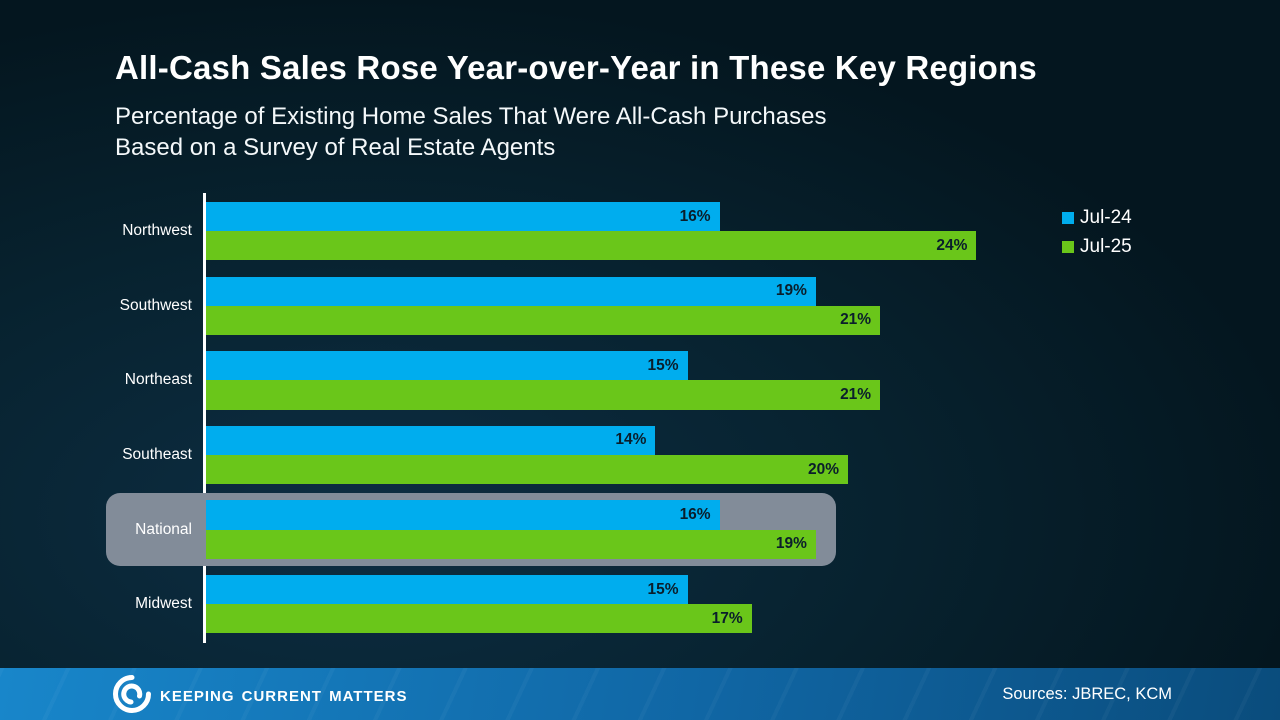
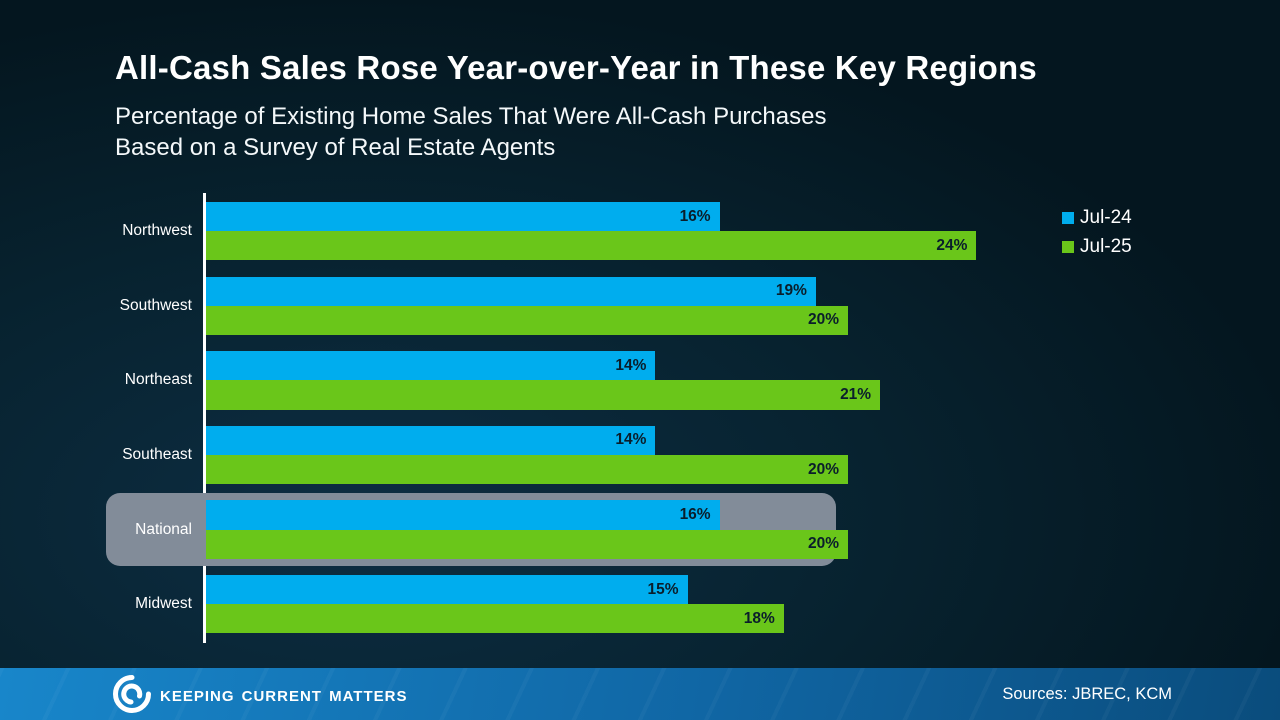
Jul-25/Southwest: 21% -> 20%
Jul-24/Northeast: 15% -> 14%
Jul-25/National: 19% -> 20%
Jul-25/Midwest: 17% -> 18%
